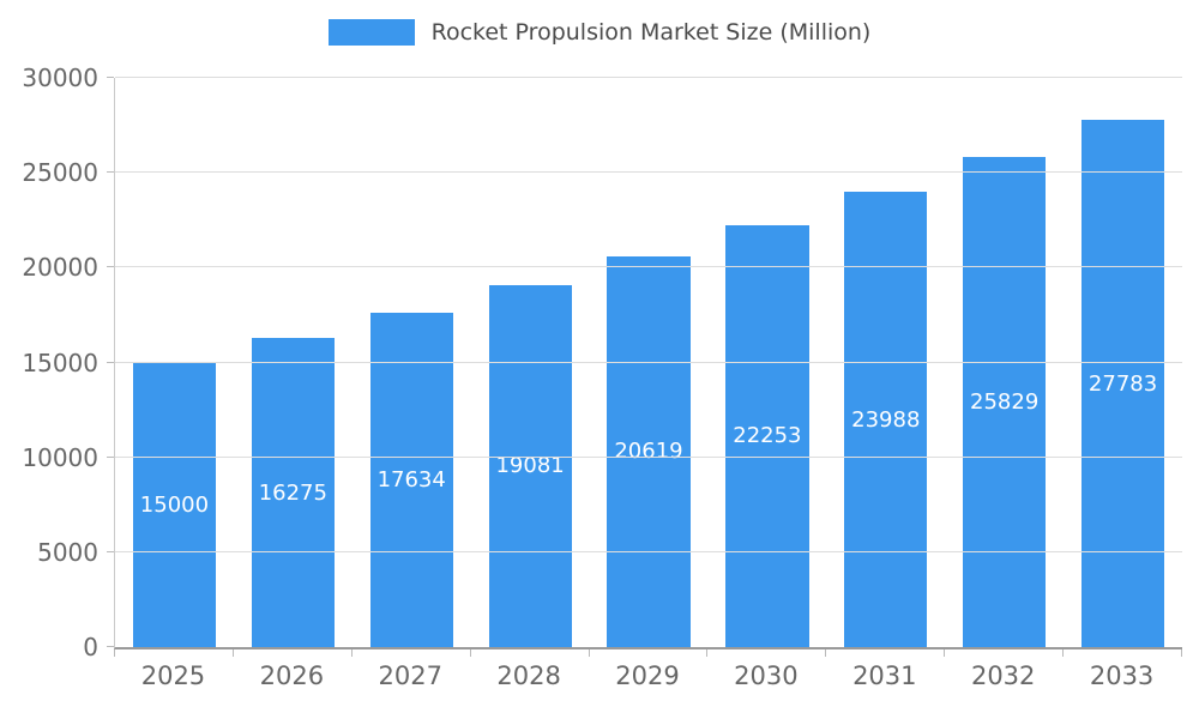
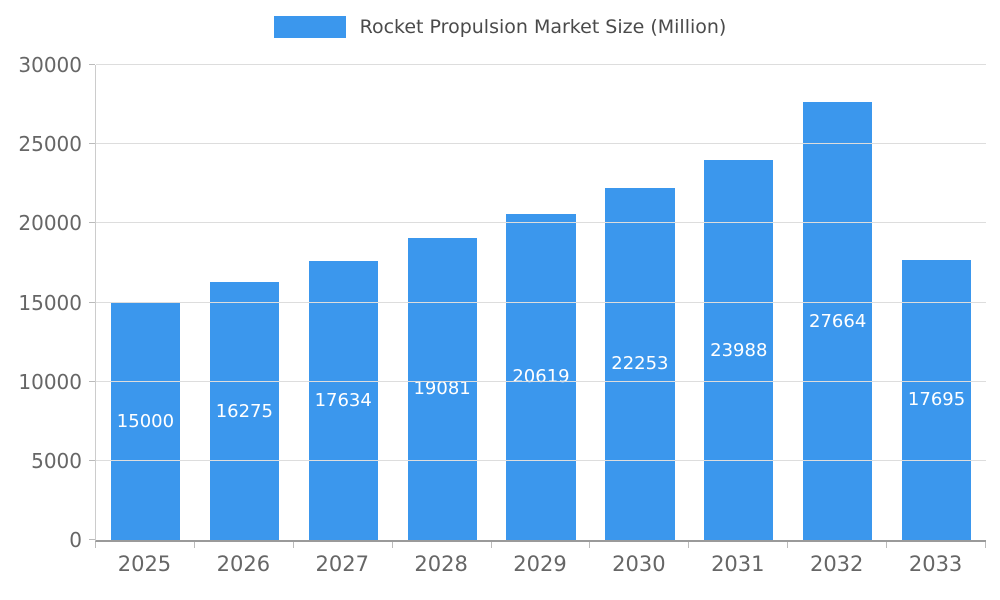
2032: 25829 -> 27664
2033: 27783 -> 17695
